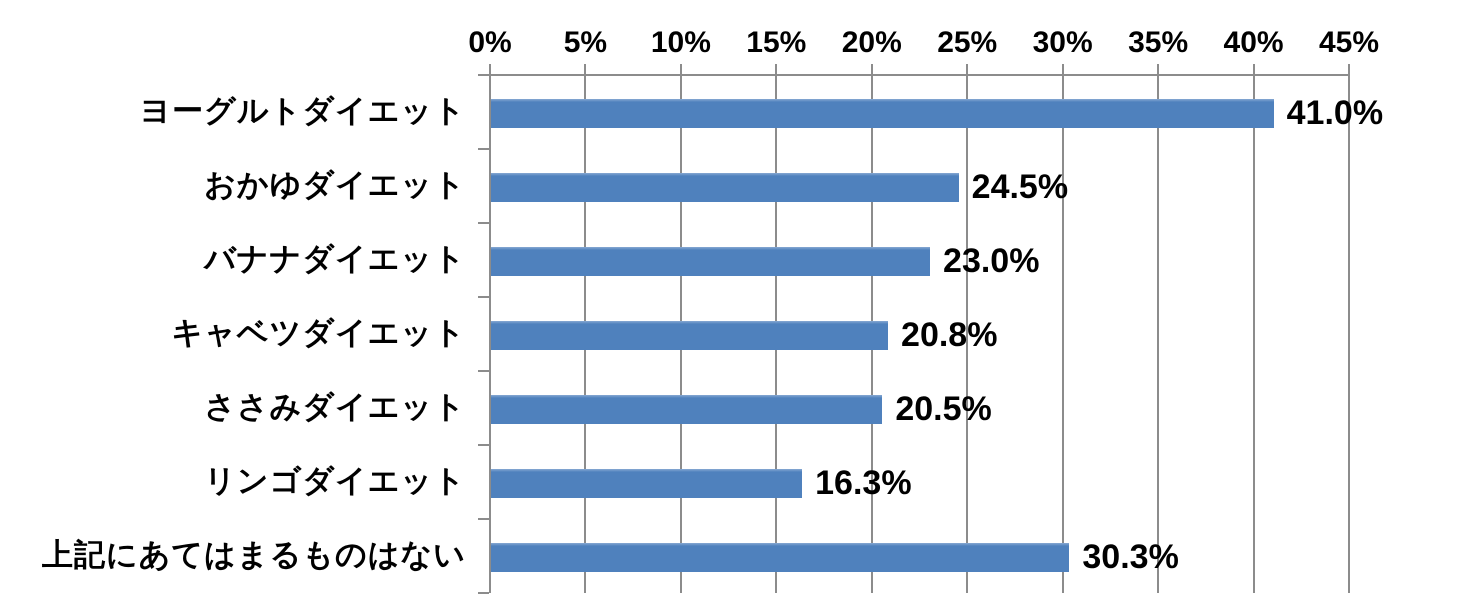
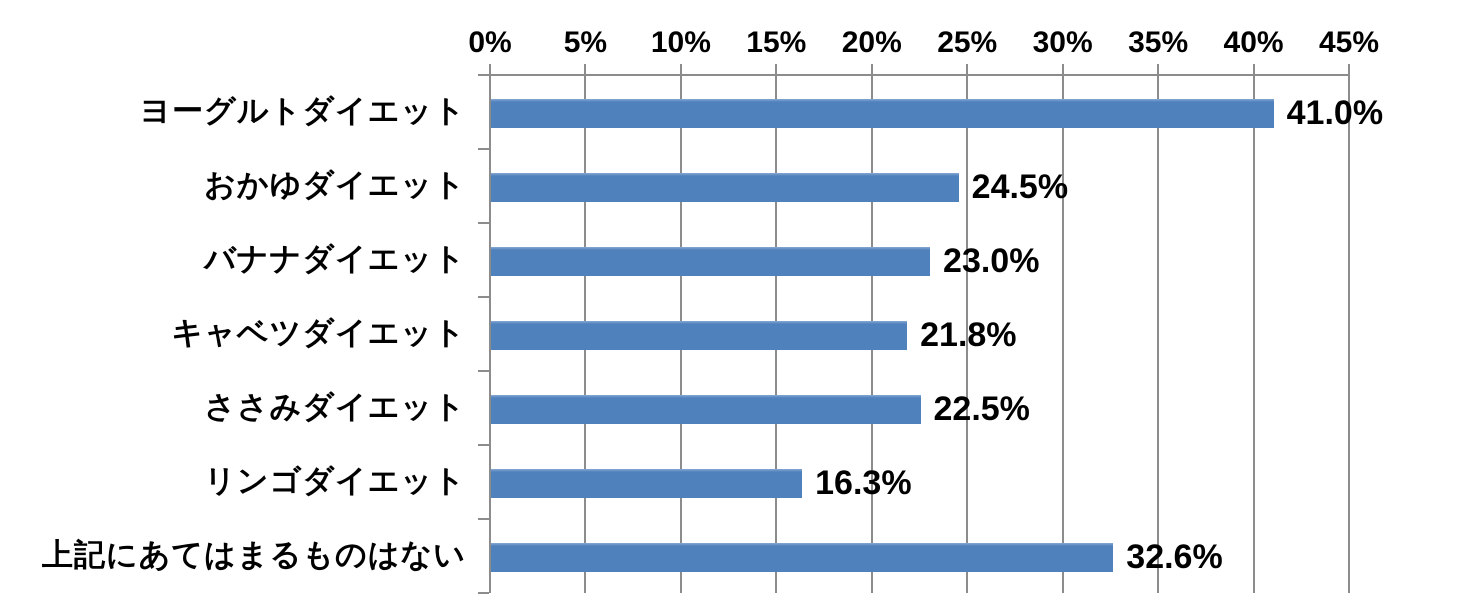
キャベツダイエット: 20.8% -> 21.8%
ささみダイエット: 20.5% -> 22.5%
上記にあてはまるものはない: 30.3% -> 32.6%
